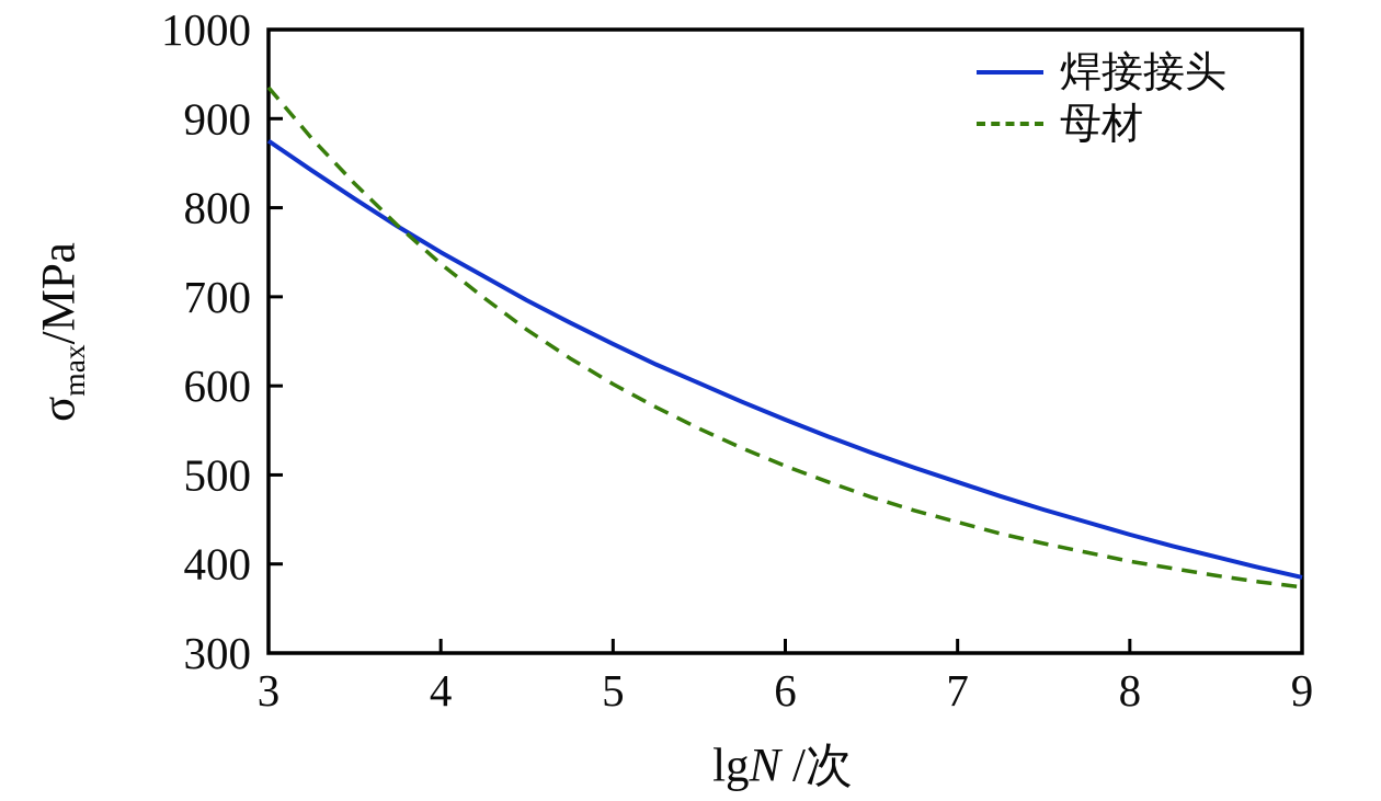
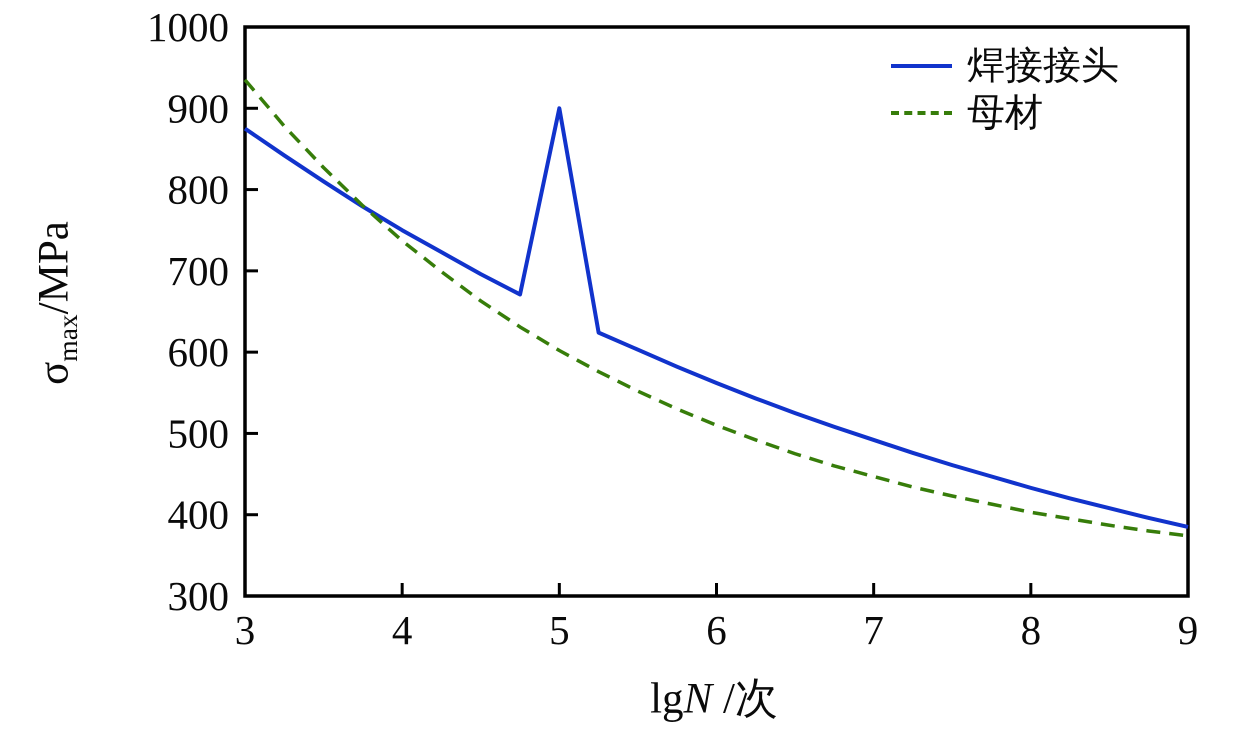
焊接接头/5: 650 -> 900
